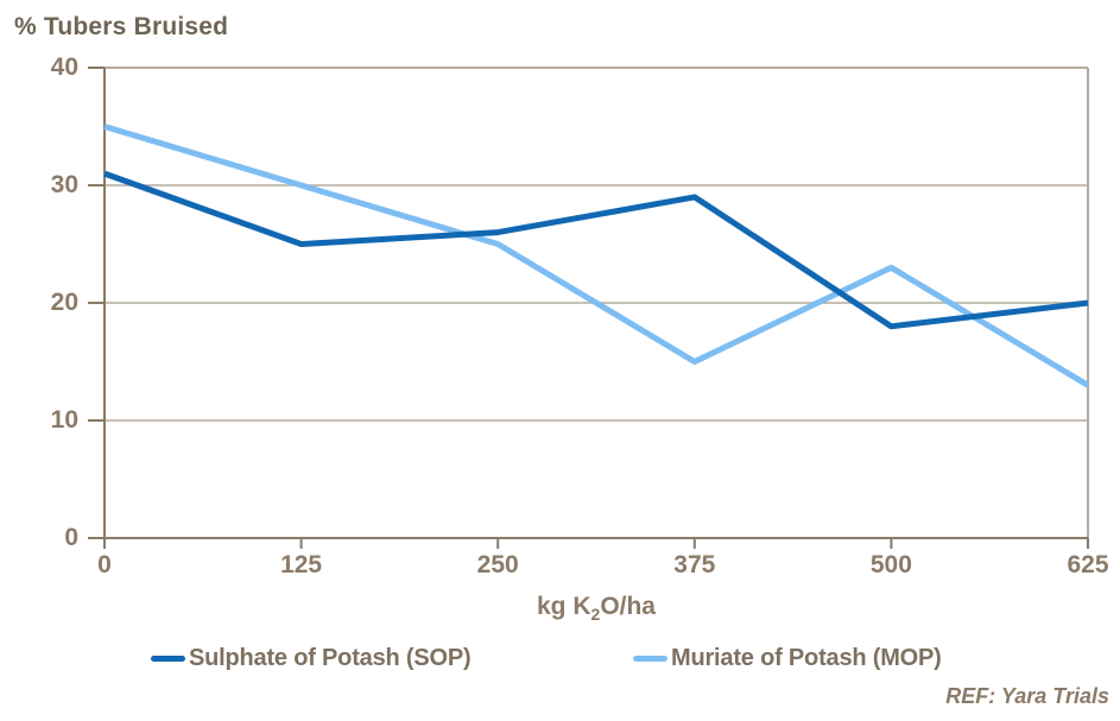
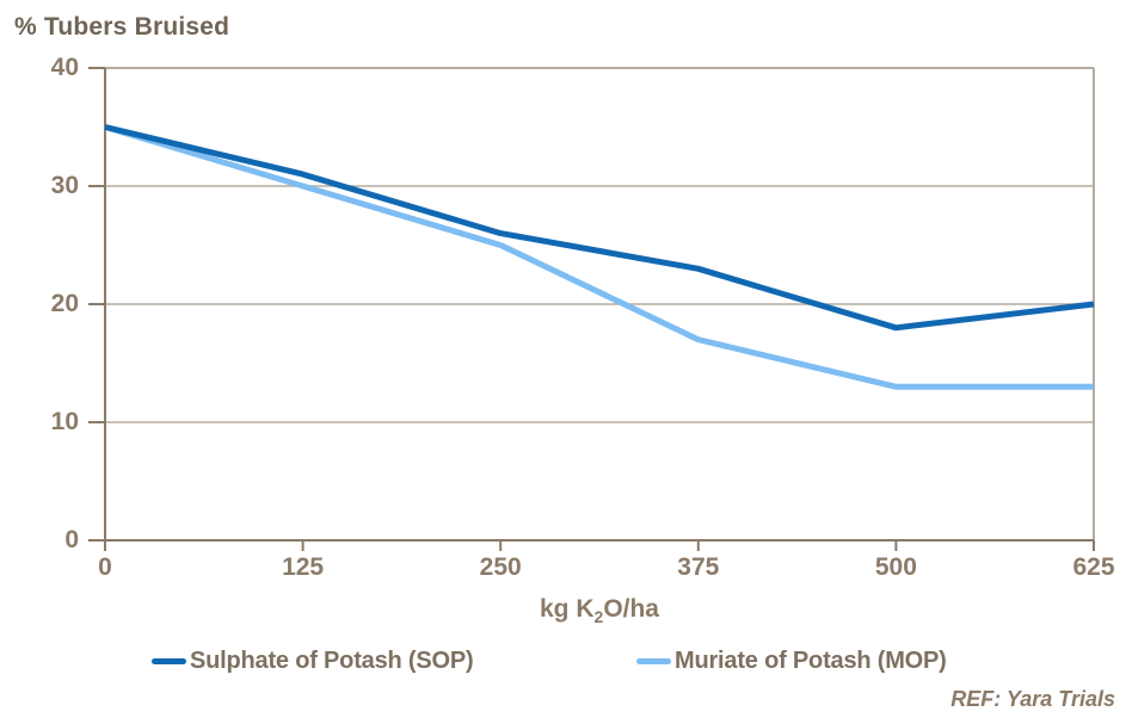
Sulphate of Potash (SOP)/0: 31 -> 35
Sulphate of Potash (SOP)/125: 25 -> 31
Sulphate of Potash (SOP)/375: 29 -> 23
Muriate of Potash (MOP)/375: 15 -> 17
Muriate of Potash (MOP)/500: 23 -> 13
